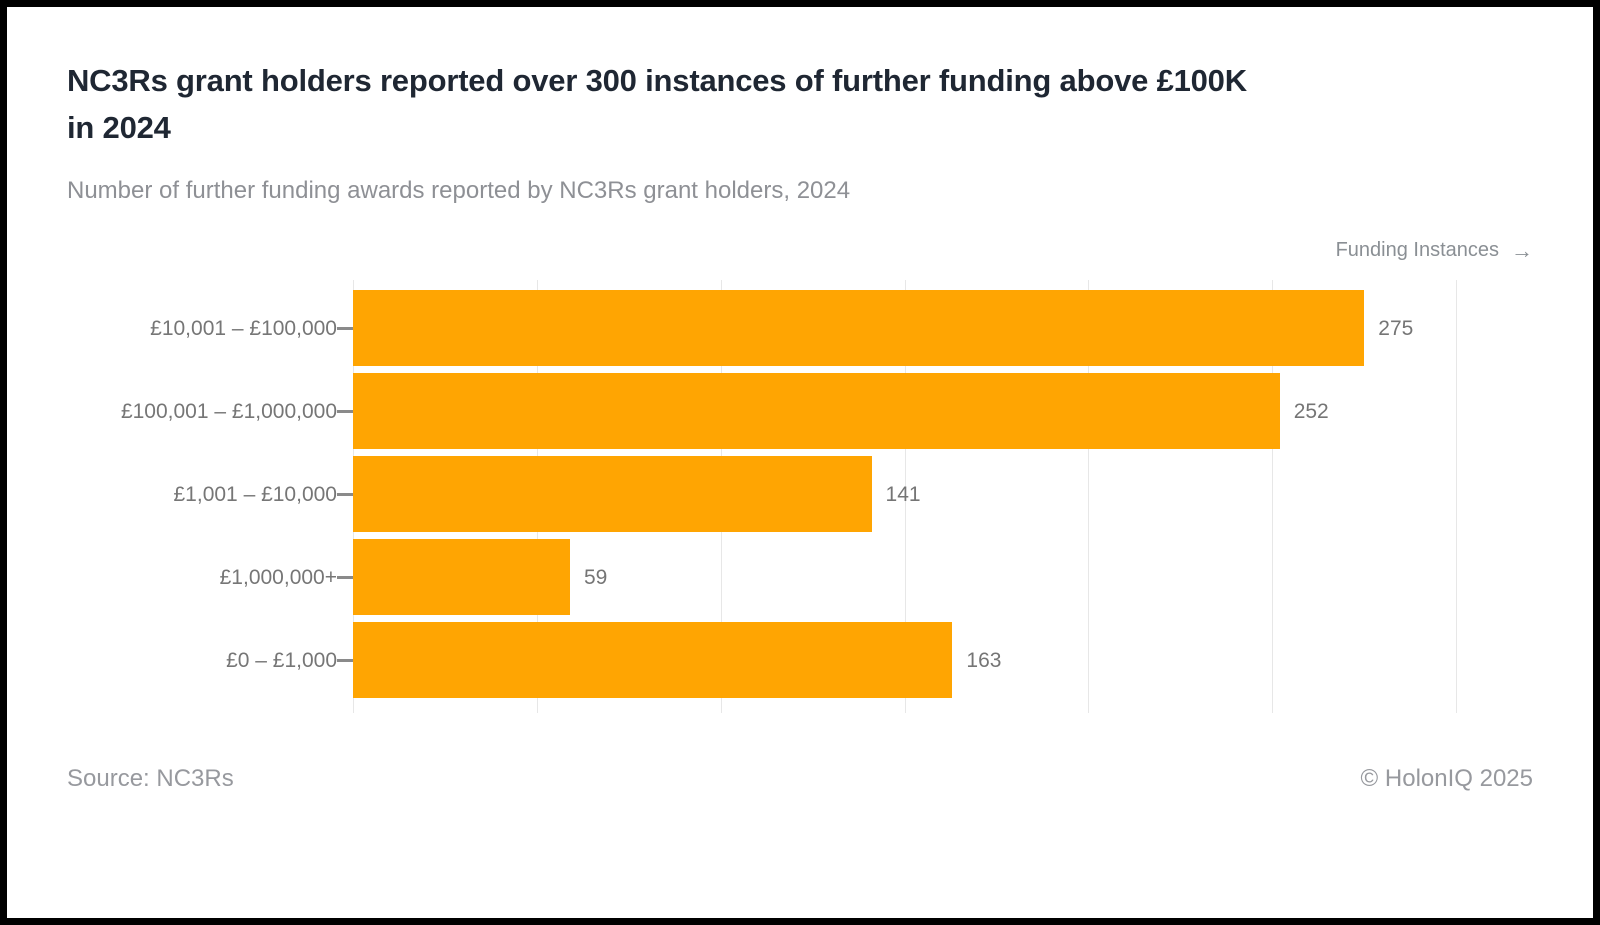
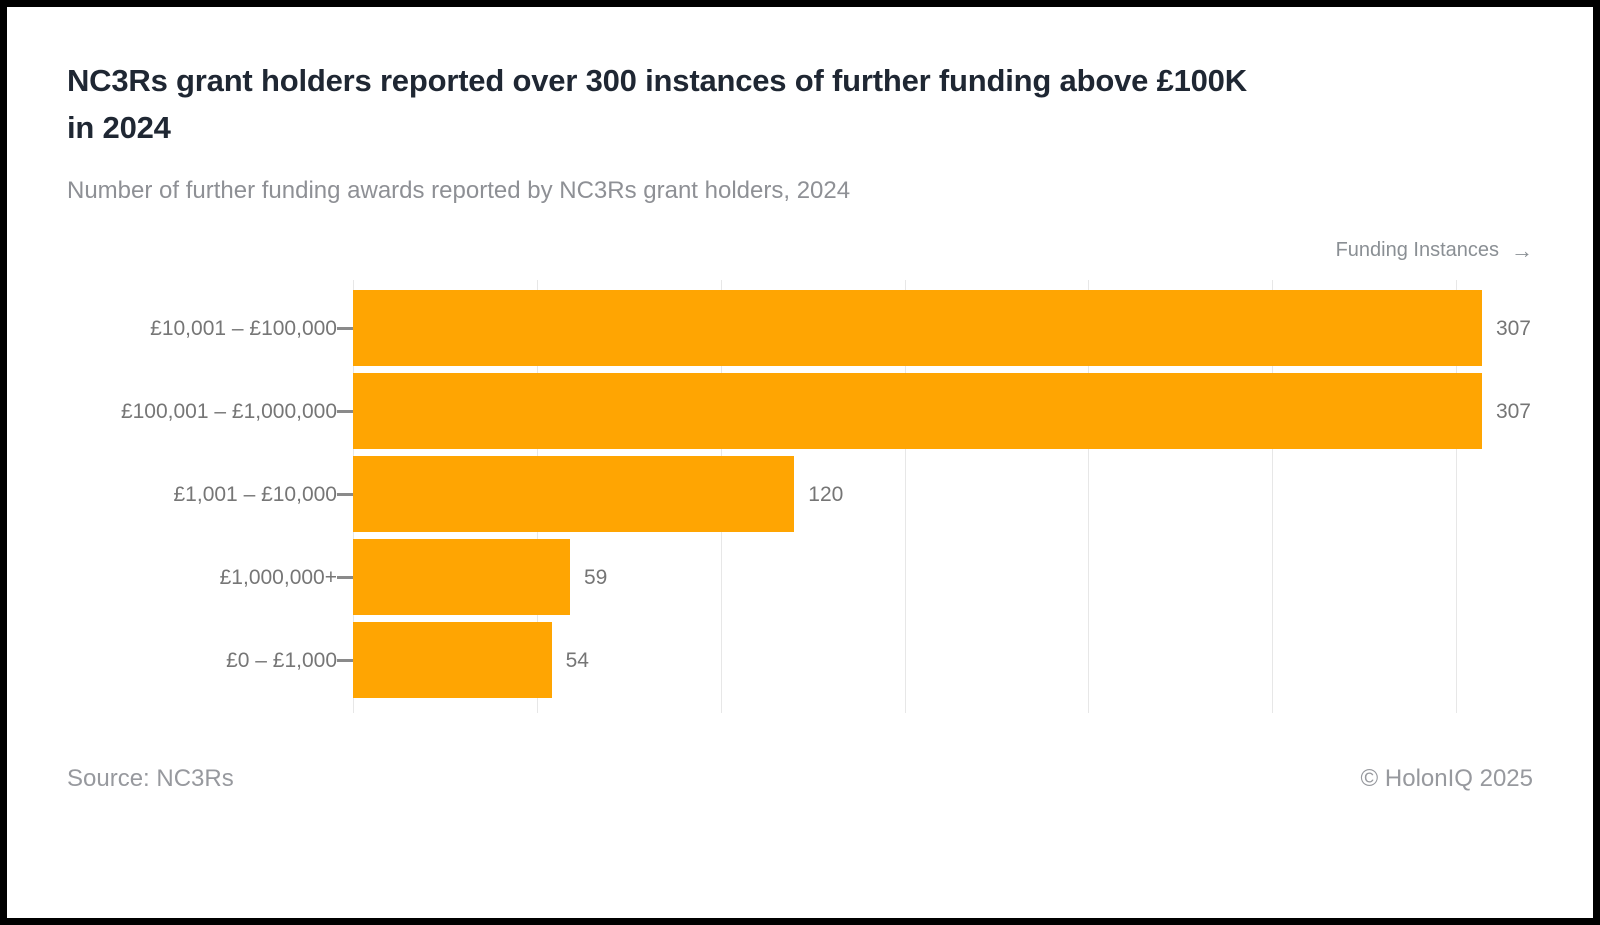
£10,001 – £100,000: 275 -> 307
£100,001 – £1,000,000: 252 -> 307
£1,001 – £10,000: 141 -> 120
£0 – £1,000: 163 -> 54
